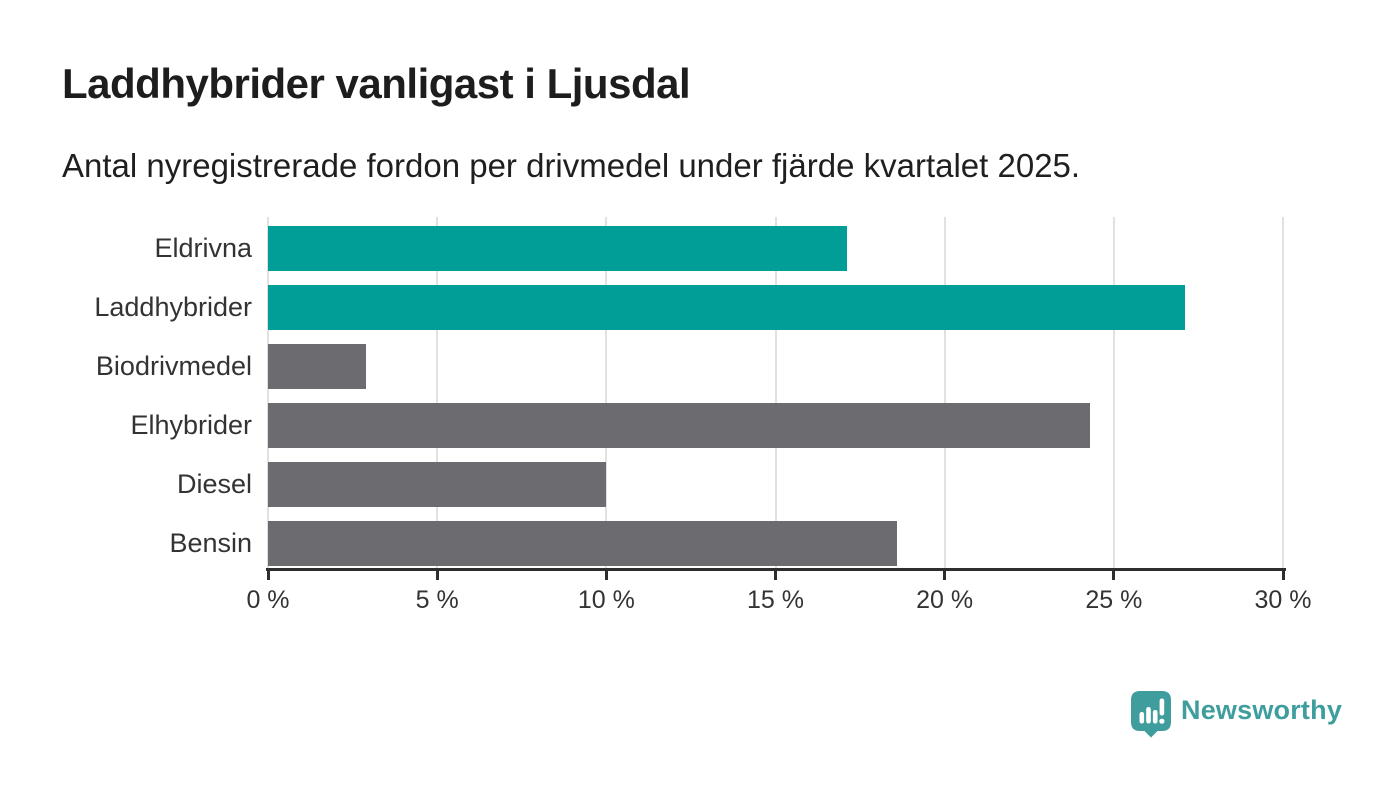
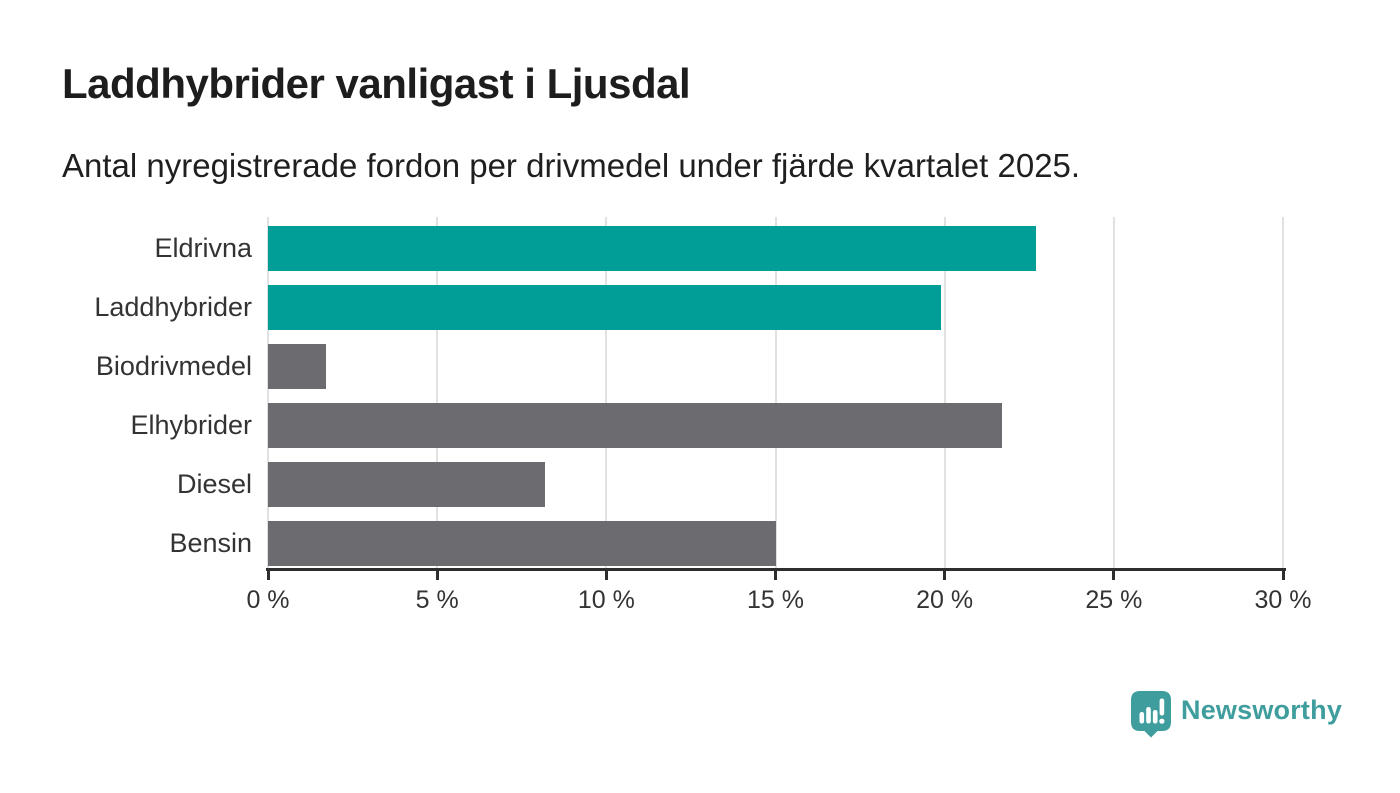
Eldrivna: 17.1% -> 22.7%
Laddhybrider: 27.1% -> 19.9%
Biodrivmedel: 2.9% -> 1.7%
Elhybrider: 24.3% -> 21.7%
Diesel: 10.0% -> 8.2%
Bensin: 18.6% -> 15.0%
